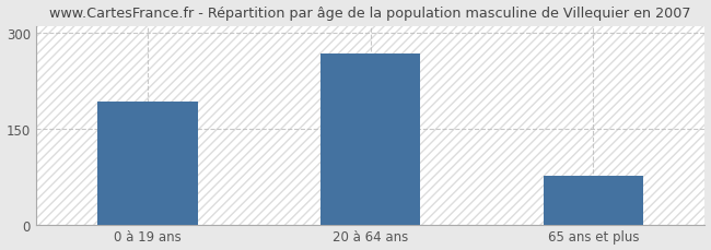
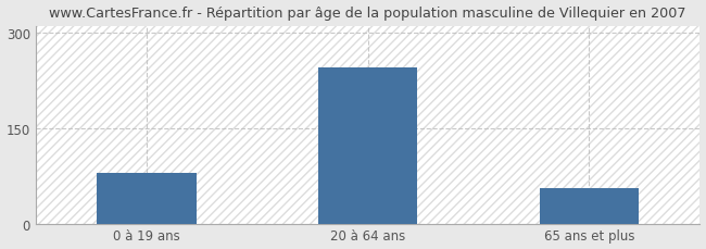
0 à 19 ans: 192 -> 80
20 à 64 ans: 268 -> 245
65 ans et plus: 76 -> 55
